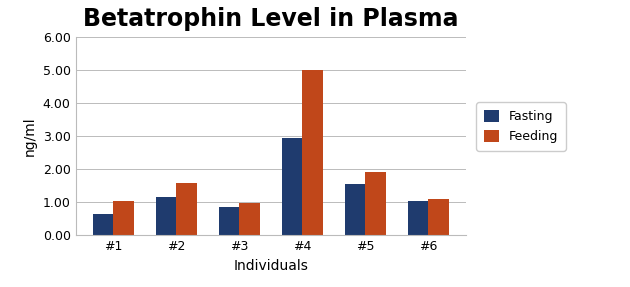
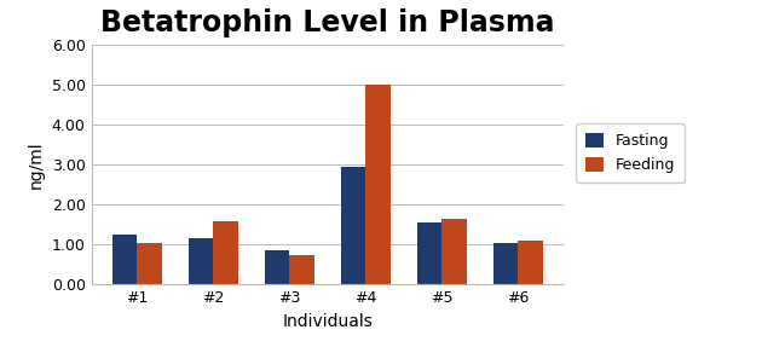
Fasting/#1: 0.65 -> 1.25
Feeding/#3: 0.97 -> 0.75
Feeding/#5: 1.93 -> 1.65
